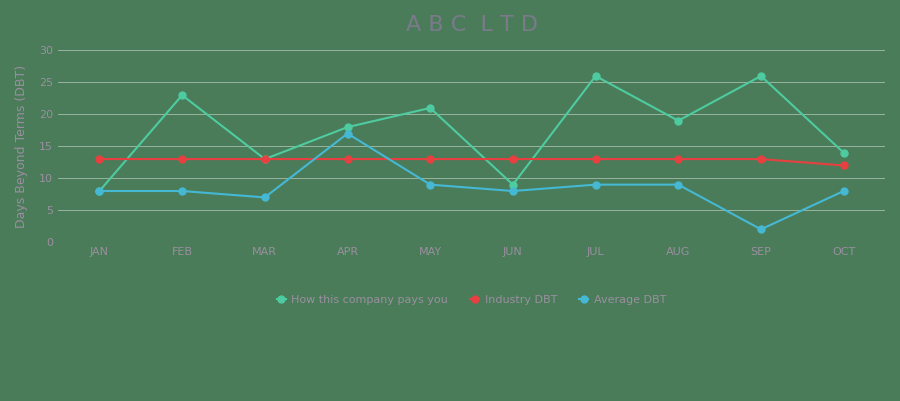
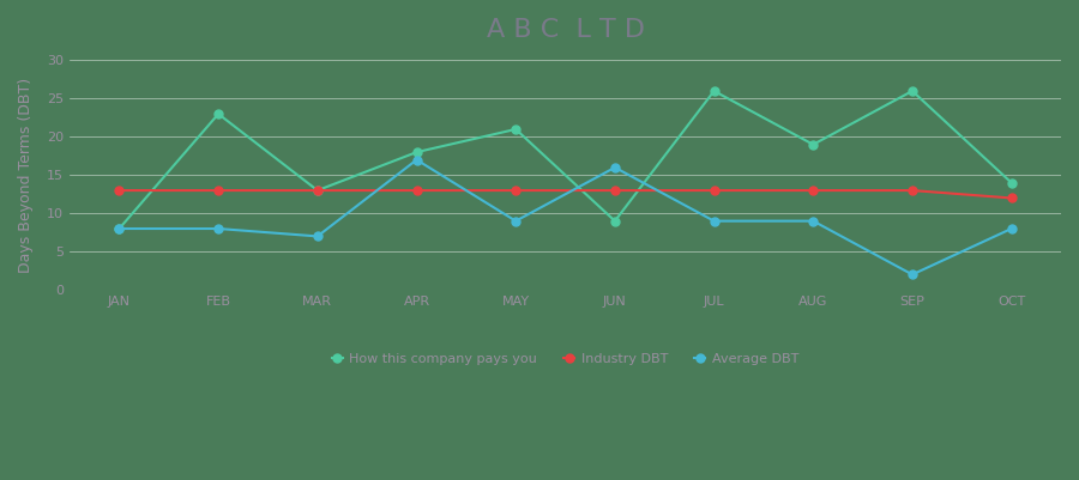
Average DBT/JUN: 8 -> 16
